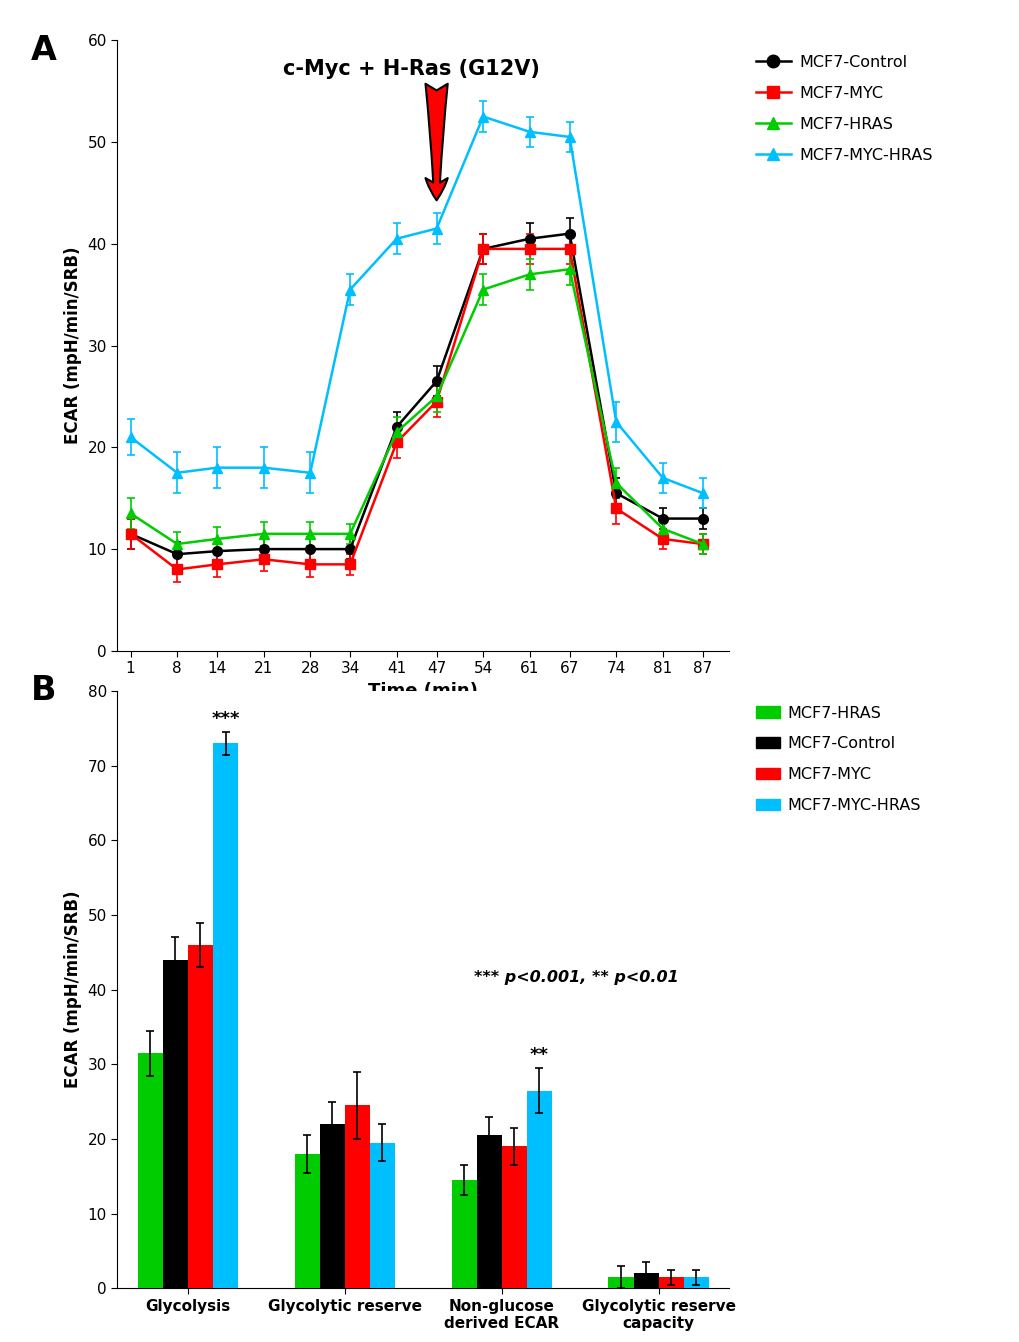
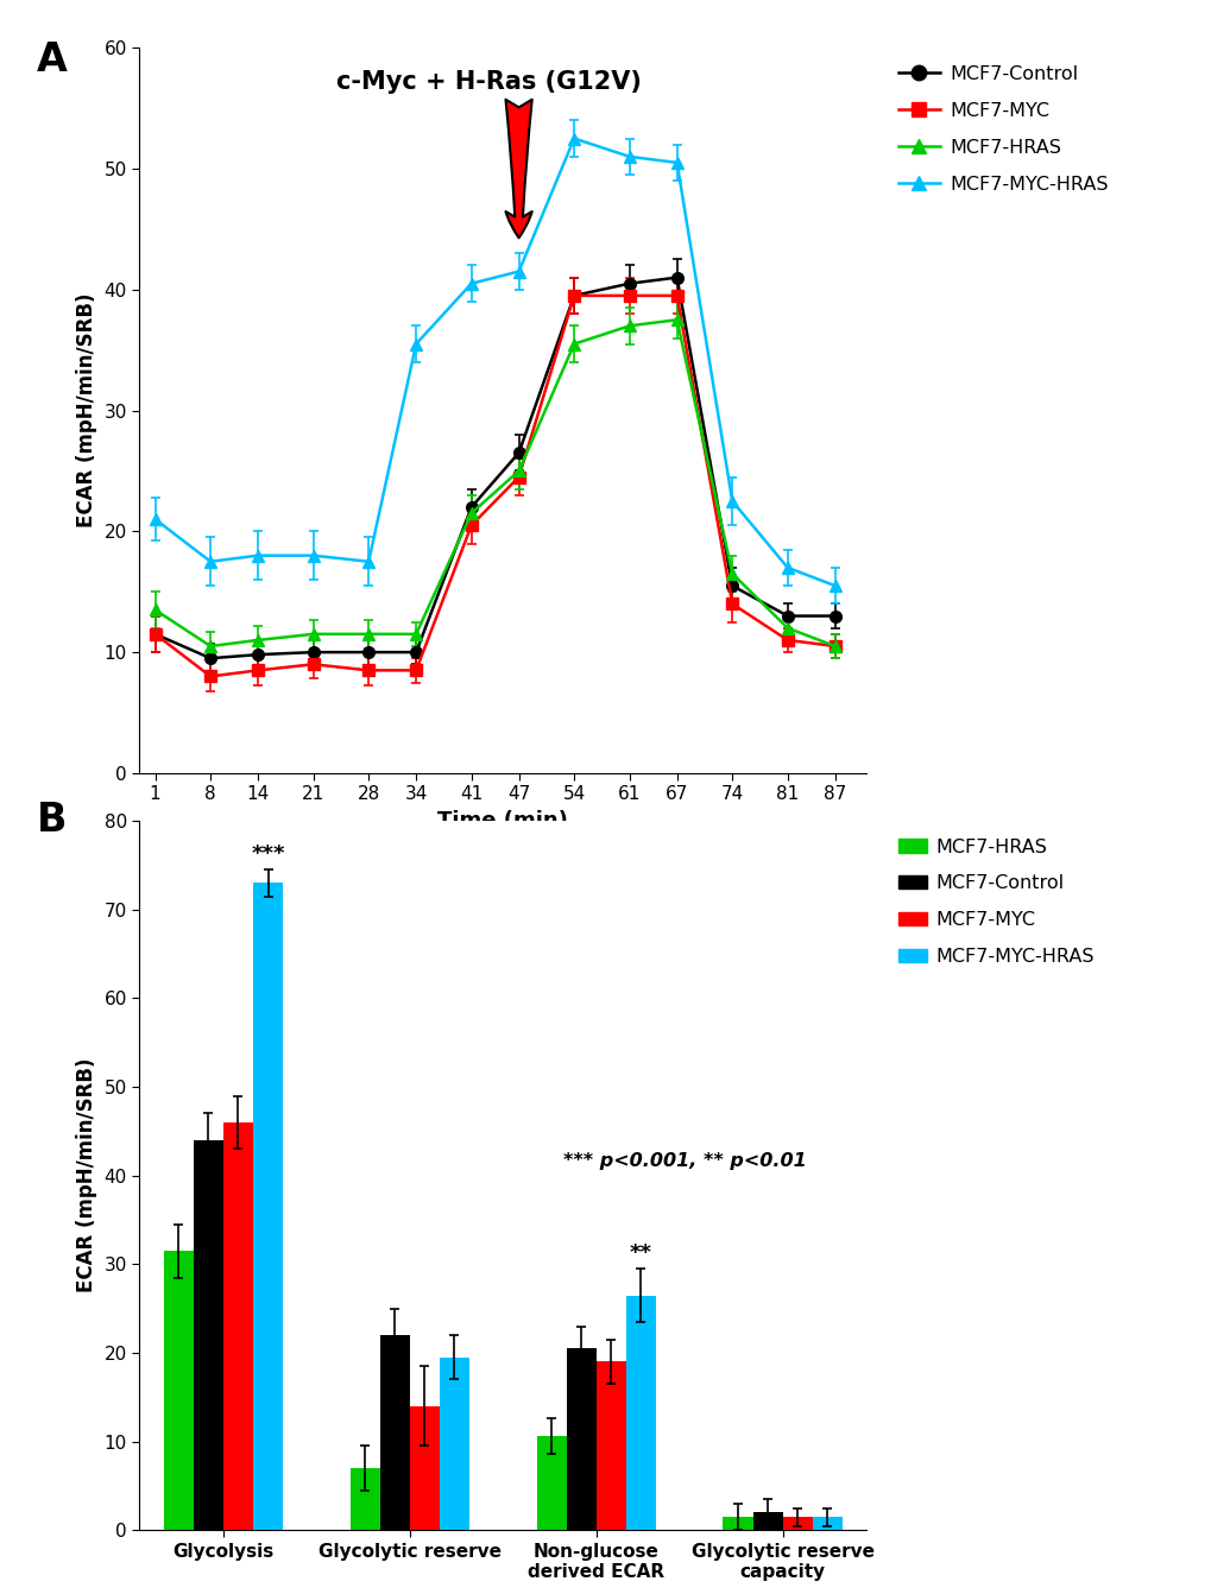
MCF7-HRAS/Glycolytic reserve: 18.0 -> 7.0
MCF7-MYC/Glycolytic reserve: 24.5 -> 14.0
MCF7-HRAS/Non-glucose derived ECAR: 14.5 -> 10.6
